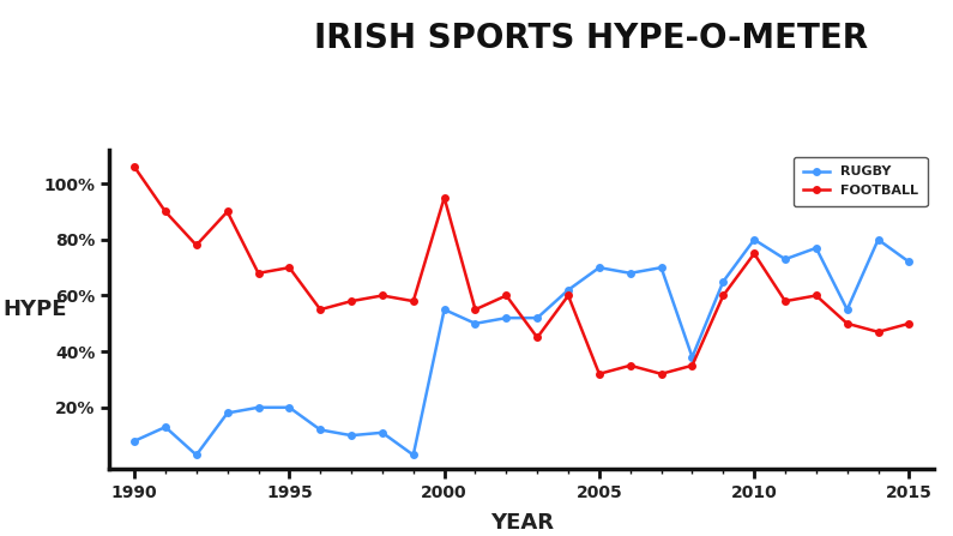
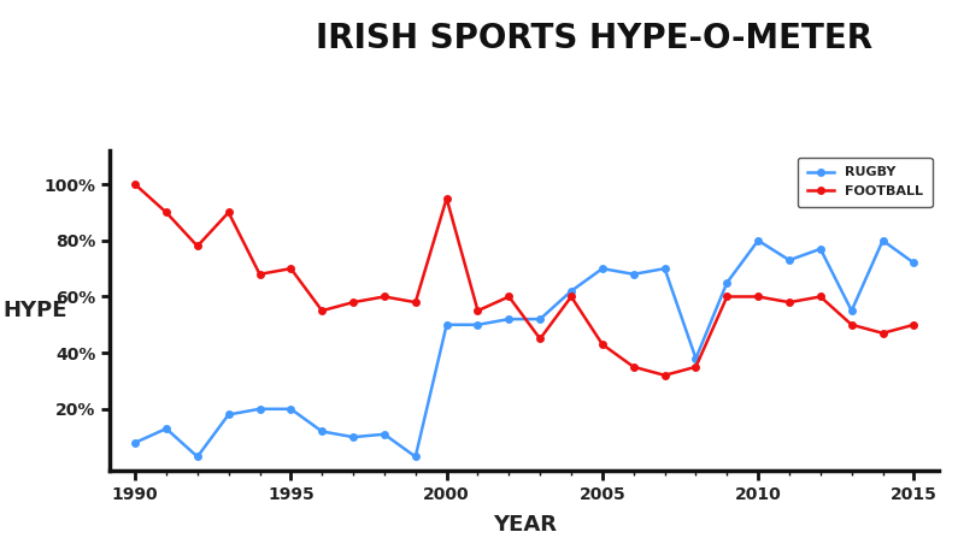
FOOTBALL/1990: 106% -> 100%
RUGBY/2000: 55% -> 50%
FOOTBALL/2005: 32% -> 43%
FOOTBALL/2010: 75% -> 60%
